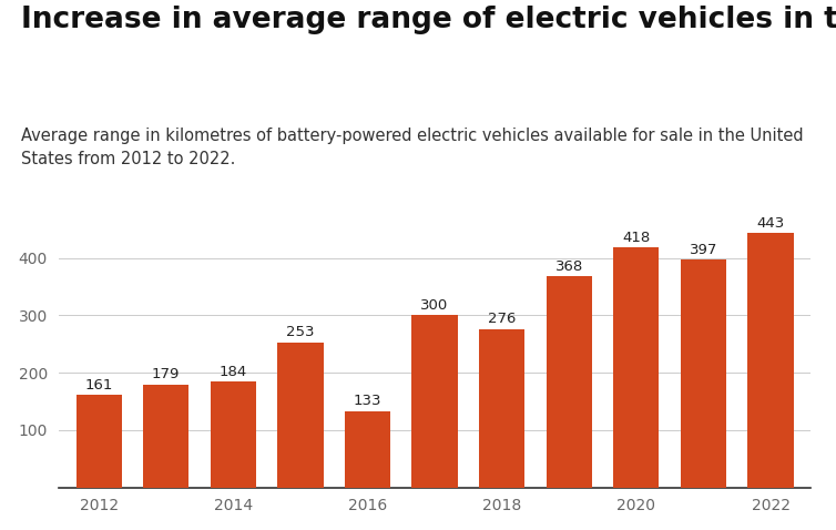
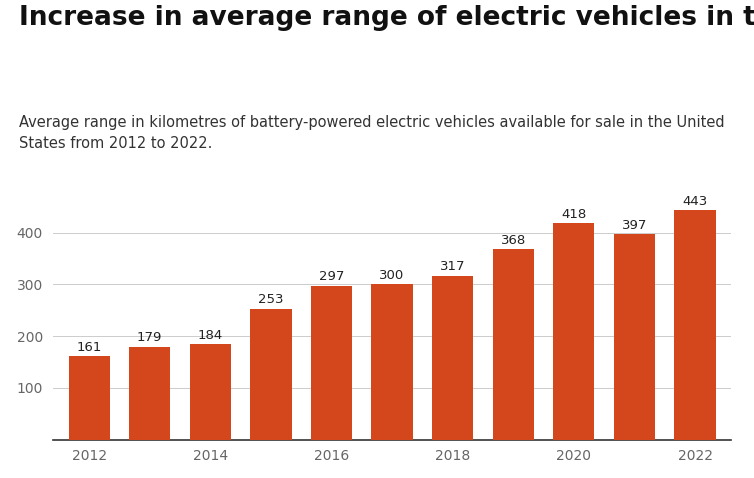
2016: 133 -> 297
2018: 276 -> 317
